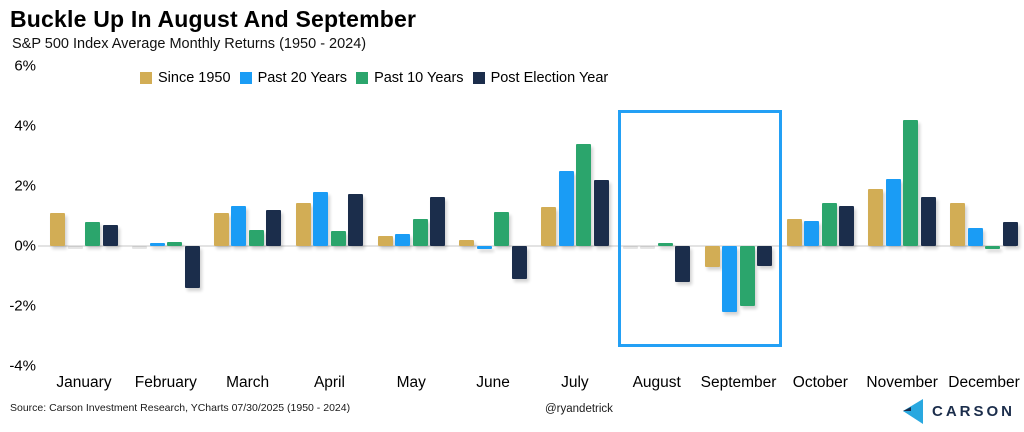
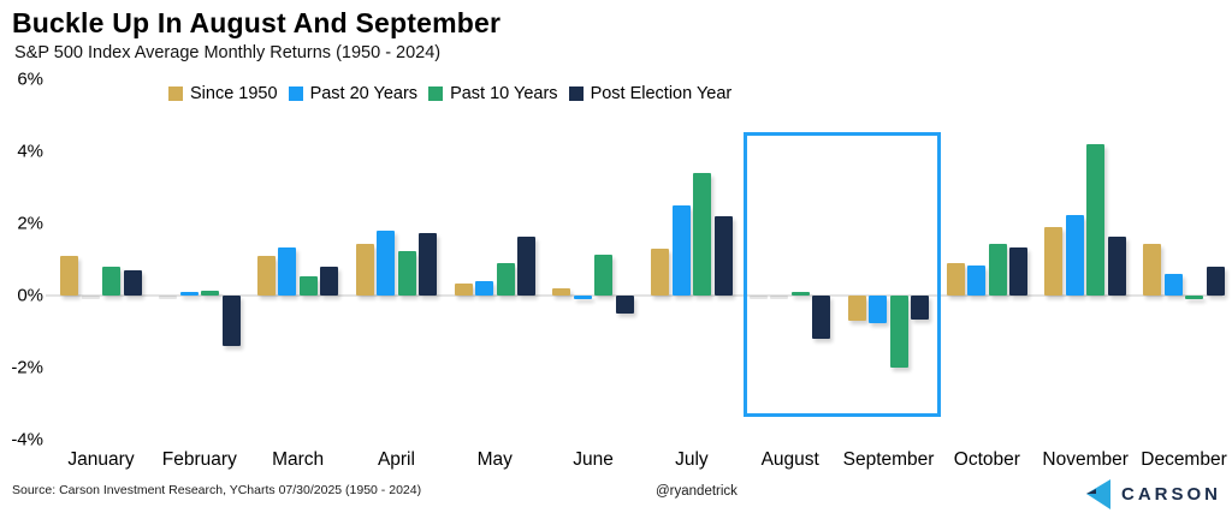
Post Election Year/March: 1.2% -> 0.8%
Past 10 Years/April: 0.5% -> 1.2%
Post Election Year/June: -1.1% -> -0.5%
Past 20 Years/September: -2.2% -> -0.8%
